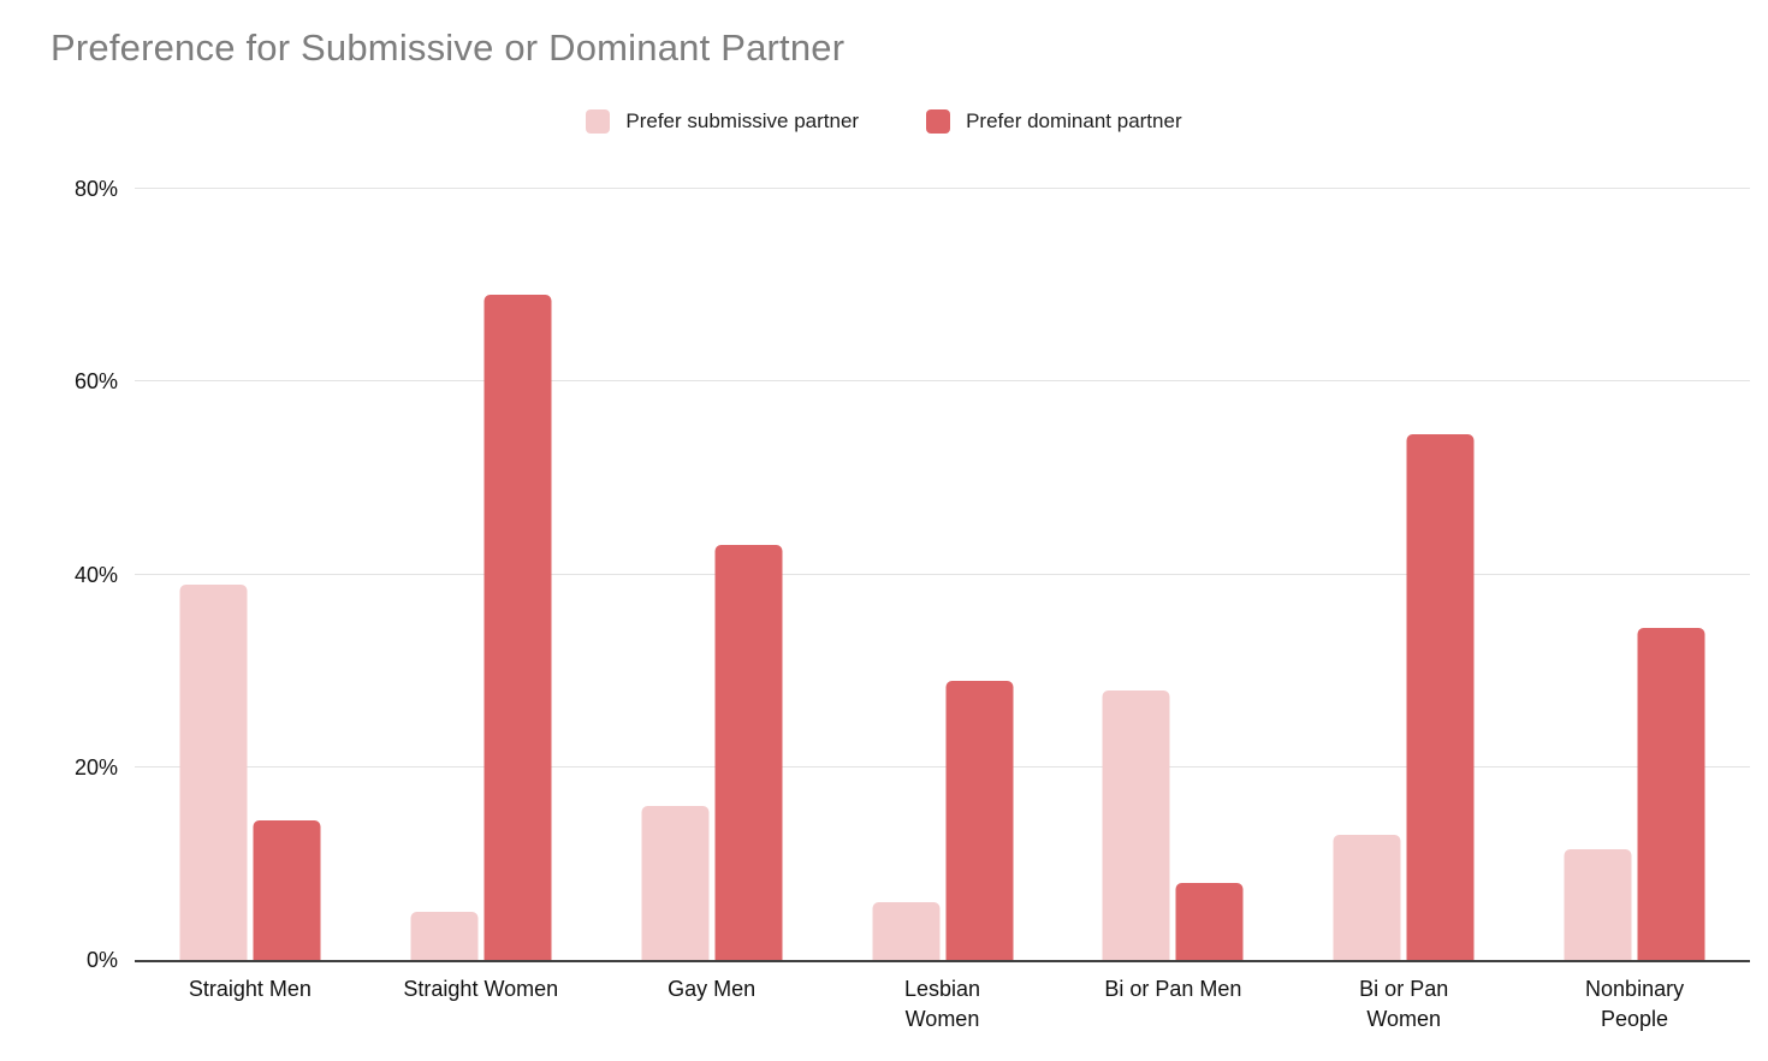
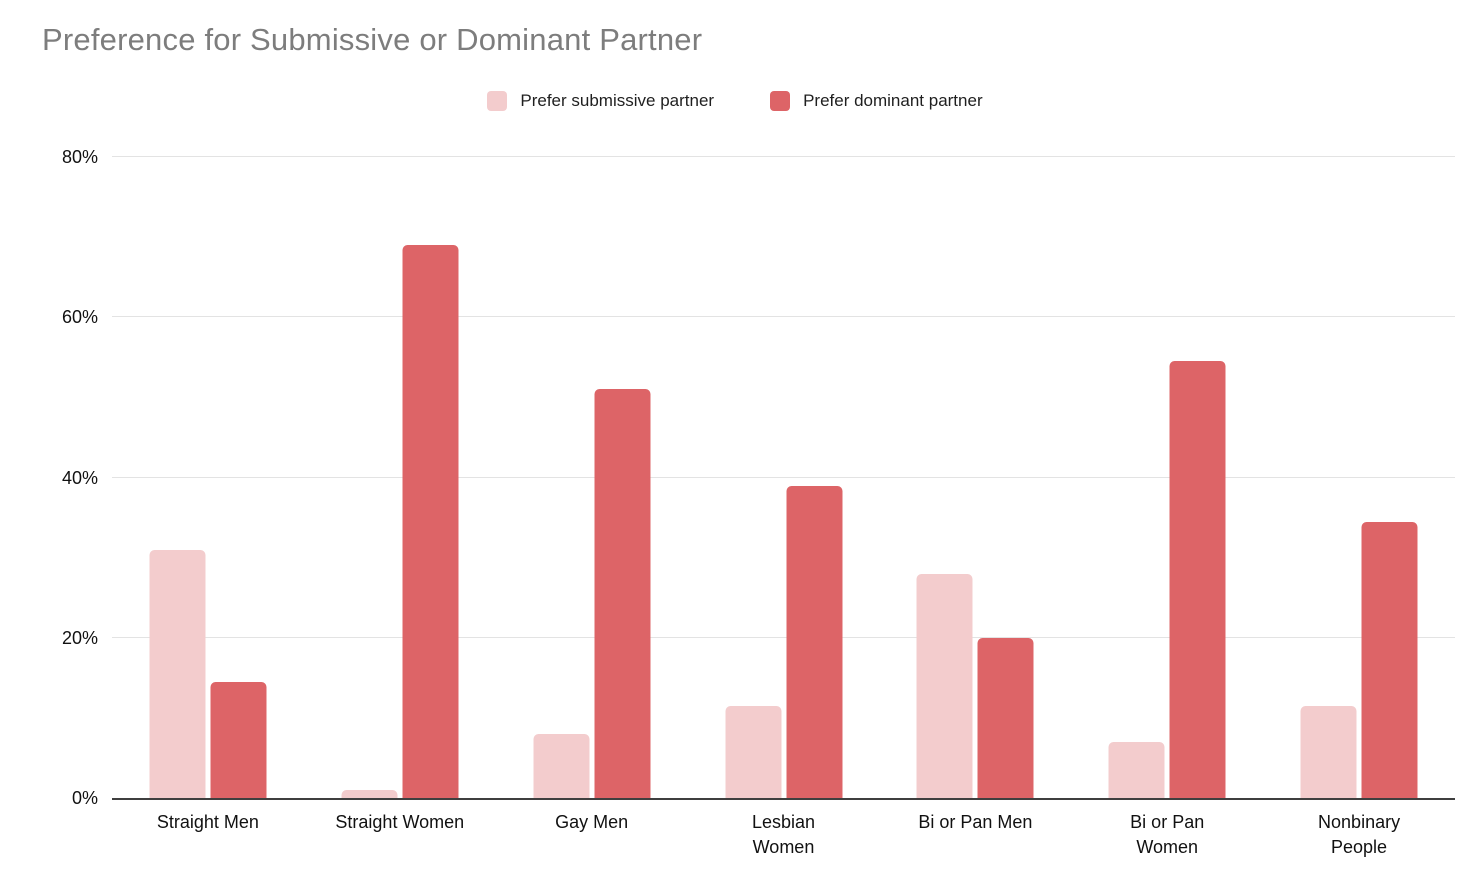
Prefer submissive partner/Straight Men: 39% -> 31%
Prefer submissive partner/Straight Women: 5% -> 1%
Prefer submissive partner/Gay Men: 16% -> 8%
Prefer dominant partner/Gay Men: 43% -> 51%
Prefer submissive partner/Lesbian Women: 6% -> 12%
Prefer dominant partner/Lesbian Women: 29% -> 39%
Prefer dominant partner/Bi or Pan Men: 8% -> 20%
Prefer submissive partner/Bi or Pan Women: 13% -> 7%
